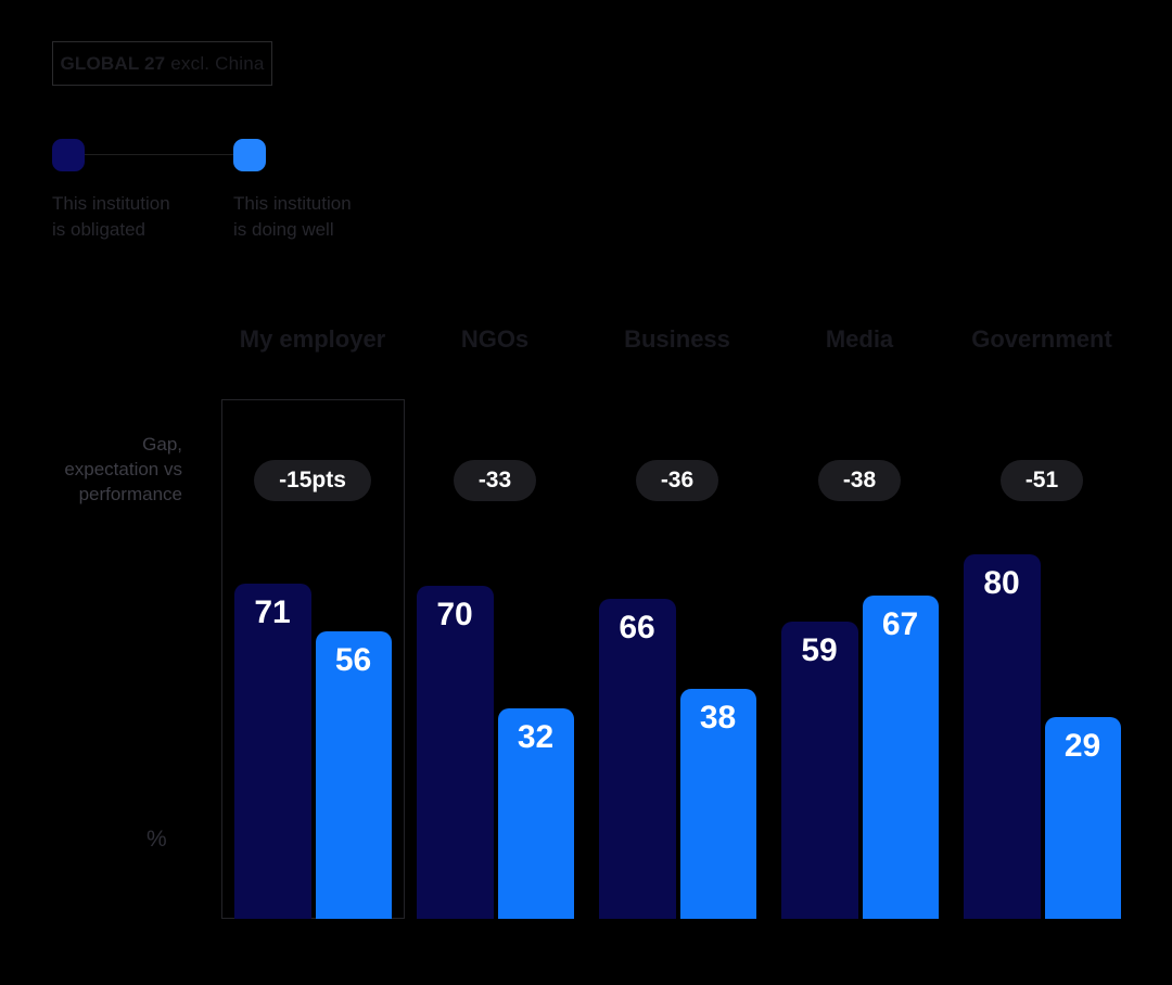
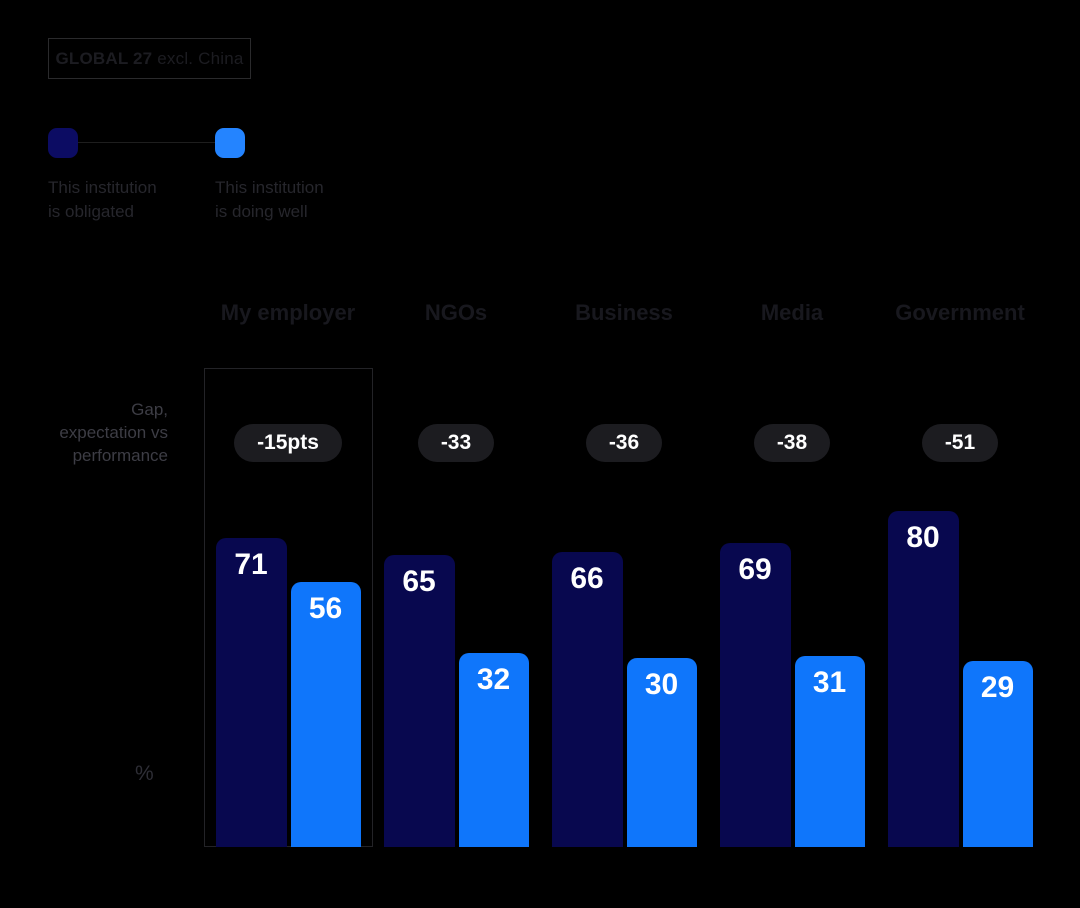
This institution is obligated/NGOs: 70 -> 65
This institution is doing well/Business: 38 -> 30
This institution is obligated/Media: 59 -> 69
This institution is doing well/Media: 67 -> 31
